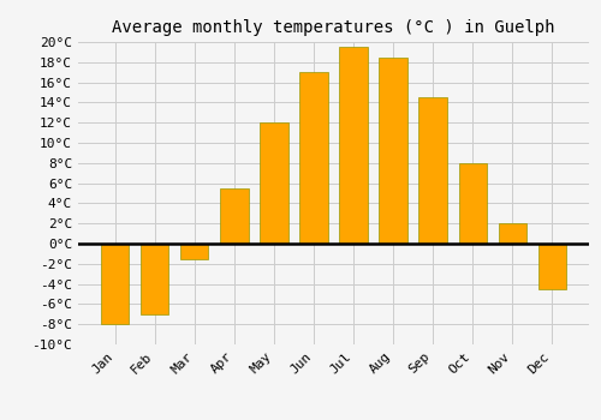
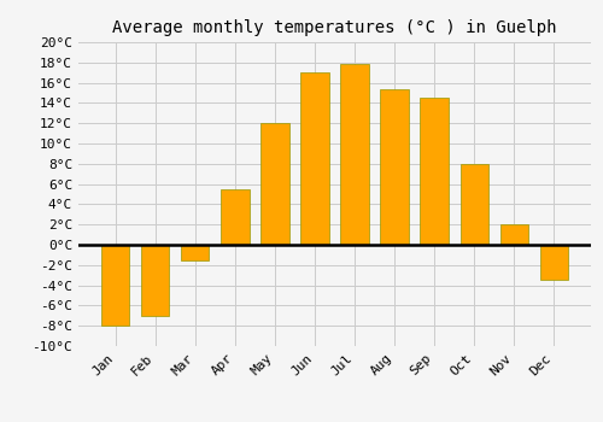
Jul: 19.5°C -> 17.8°C
Aug: 18.5°C -> 15.4°C
Dec: -4.5°C -> -3.4°C
